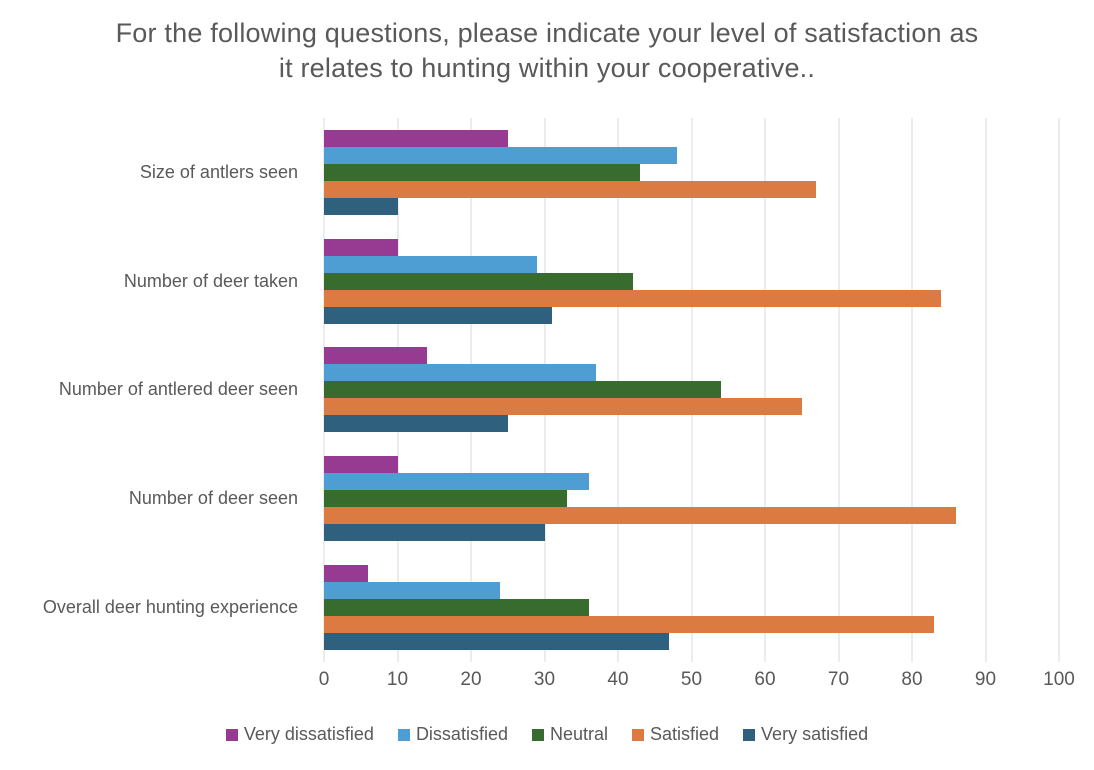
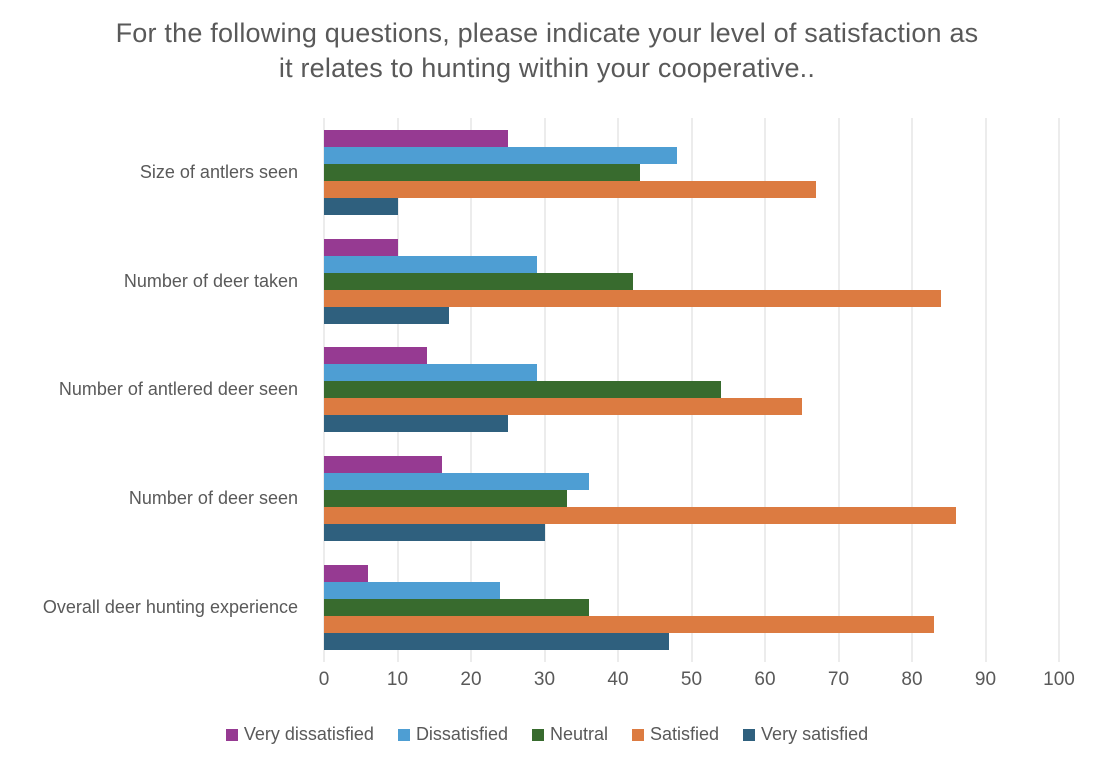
Very satisfied/Number of deer taken: 31 -> 17
Dissatisfied/Number of antlered deer seen: 37 -> 29
Very dissatisfied/Number of deer seen: 10 -> 16
